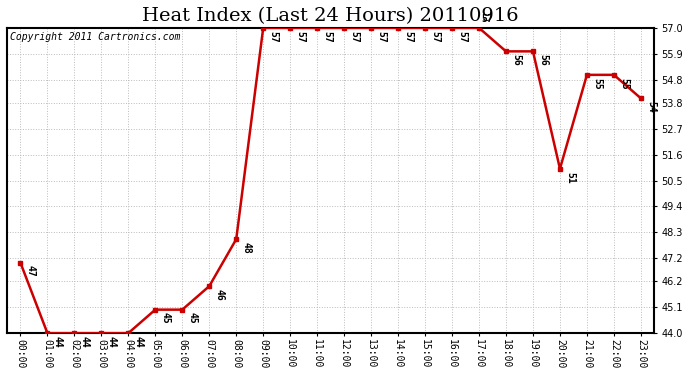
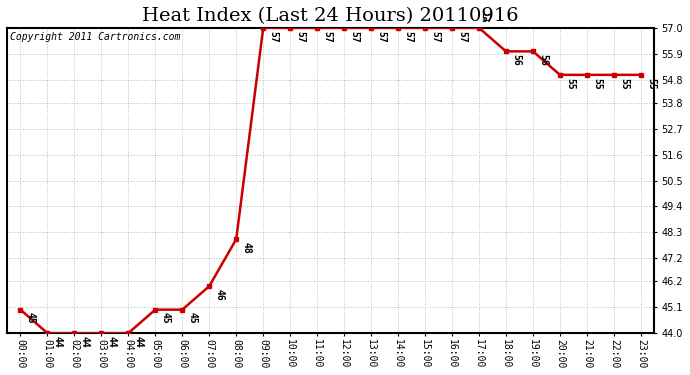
00:00: 47 -> 45
20:00: 51 -> 55
23:00: 54 -> 55
